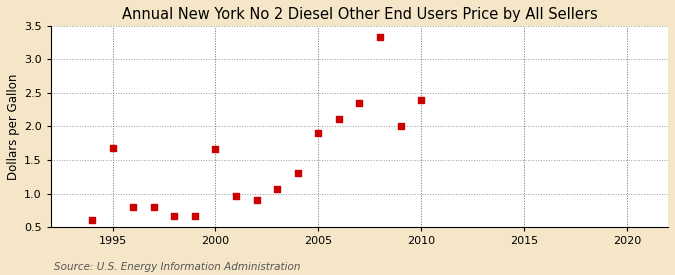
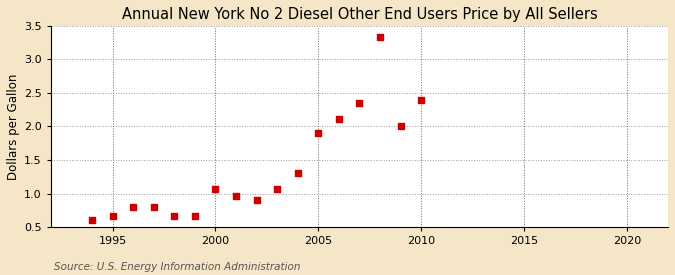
1995: 1.68 -> 0.67
2000: 1.66 -> 1.06
